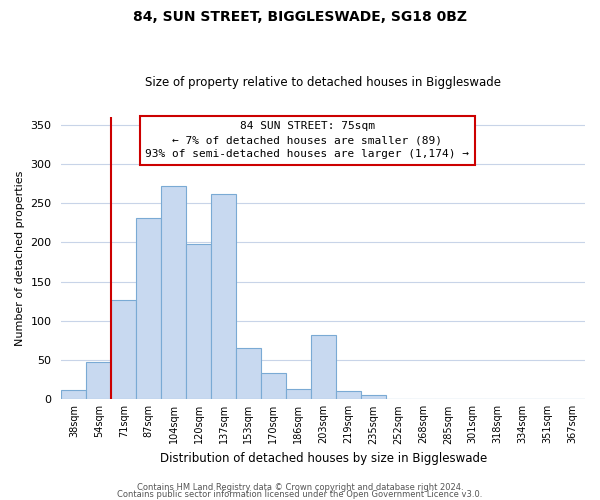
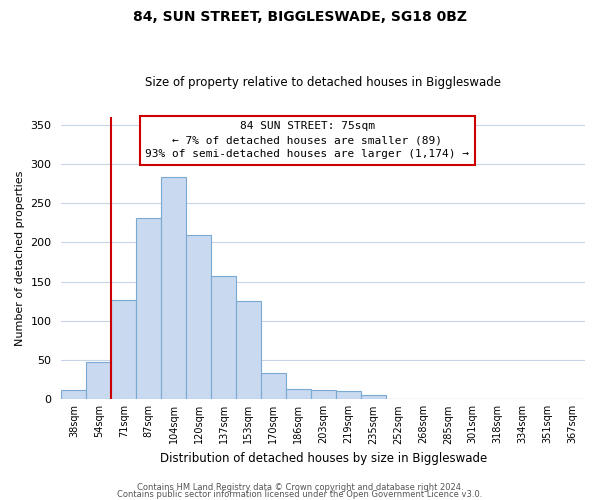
104sqm: 272 -> 283
120sqm: 198 -> 210
137sqm: 262 -> 157
153sqm: 66 -> 125
203sqm: 82 -> 12
